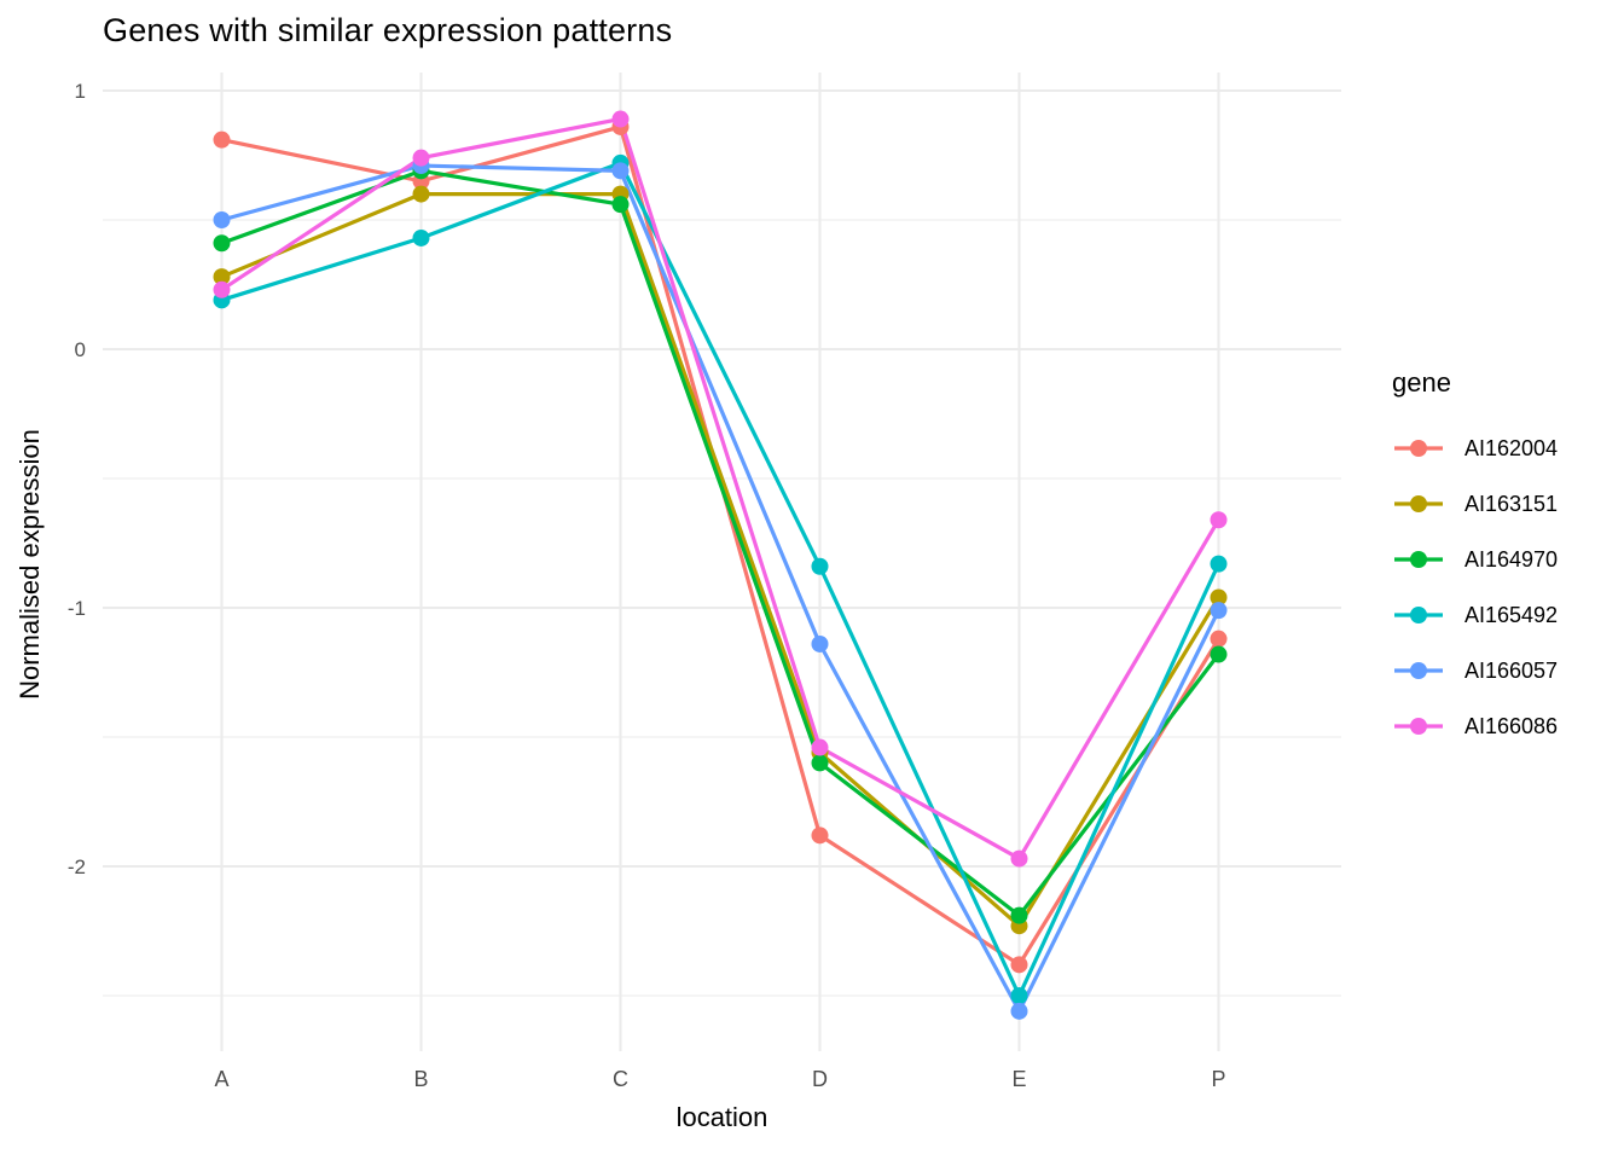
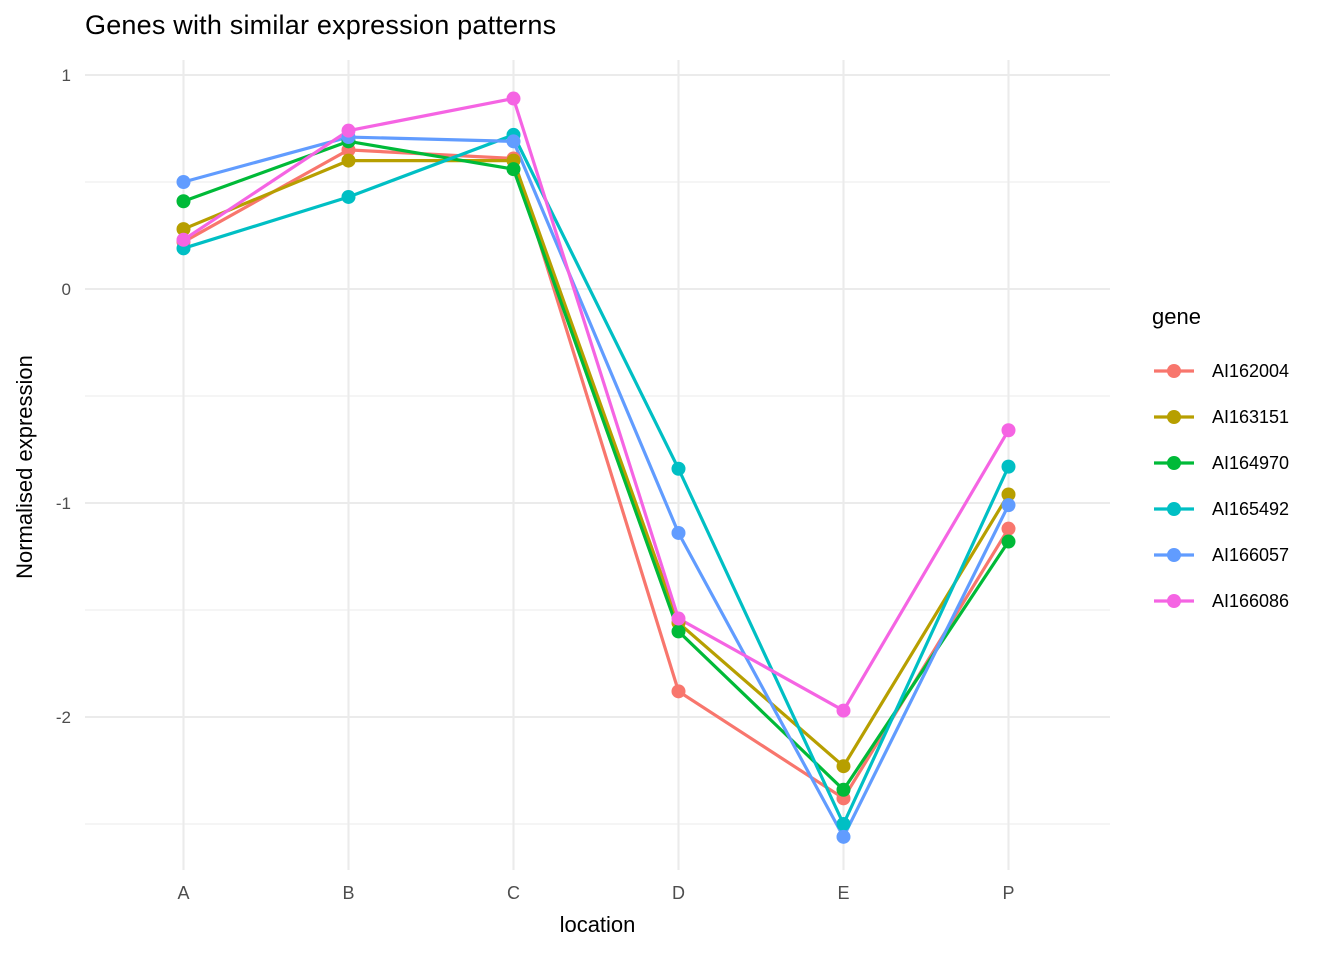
AI162004/A: 0.81 -> 0.22
AI162004/C: 0.86 -> 0.61
AI164970/E: -2.19 -> -2.34
